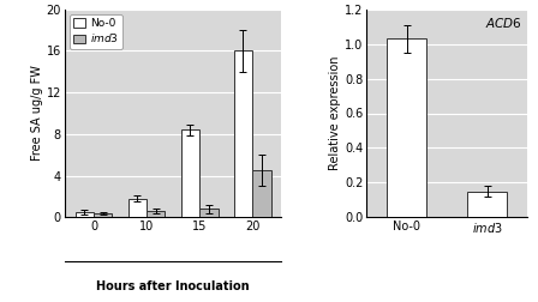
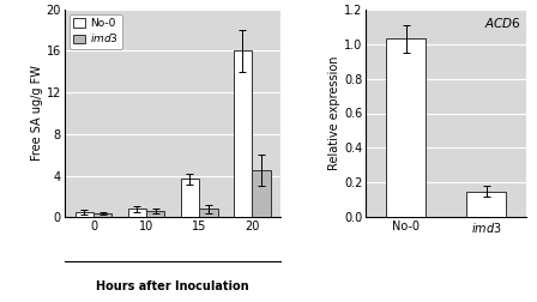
No-0/10: 1.8 -> 0.8
No-0/15: 8.4 -> 3.7
